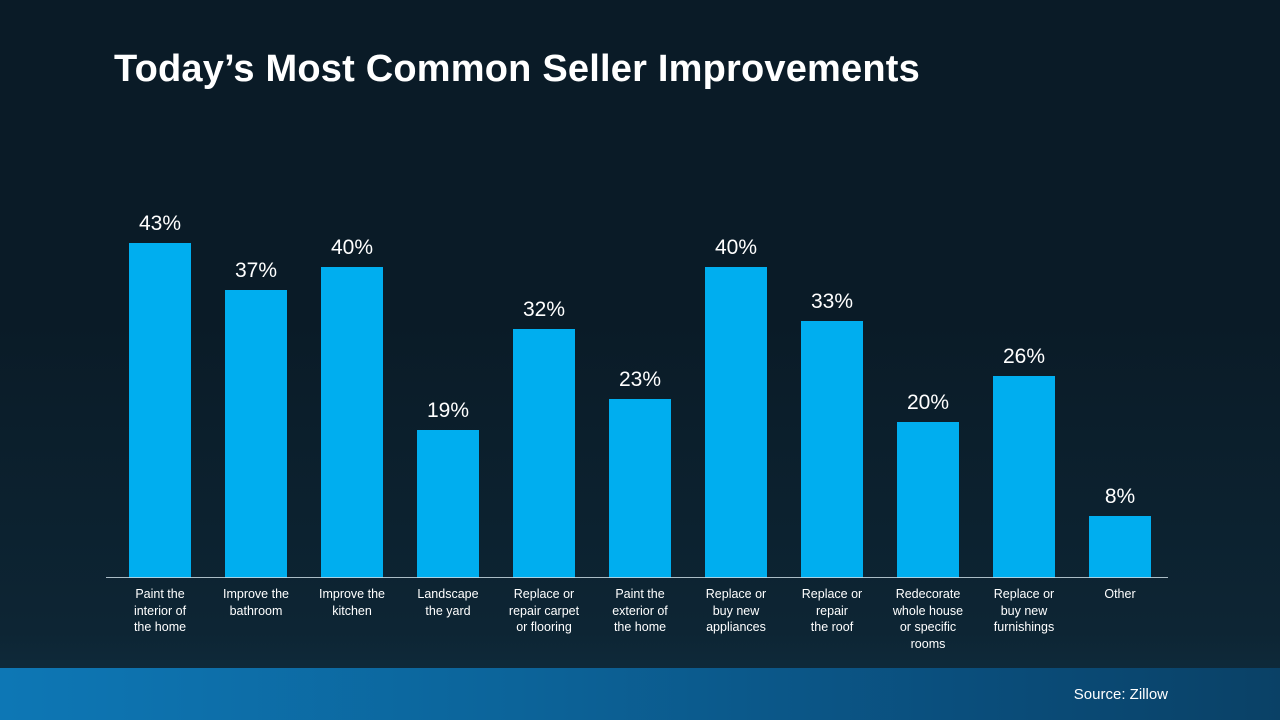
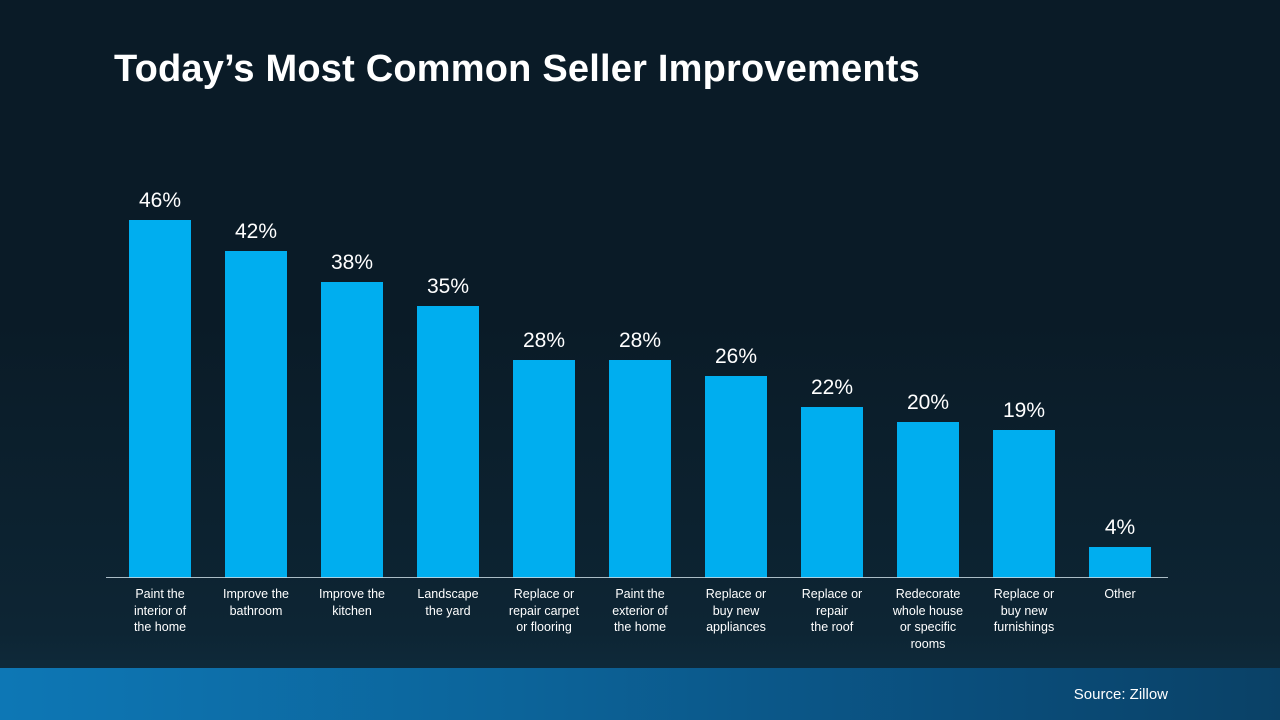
Paint the interior of the home: 43% -> 46%
Improve the bathroom: 37% -> 42%
Improve the kitchen: 40% -> 38%
Landscape the yard: 19% -> 35%
Replace or repair carpet or flooring: 32% -> 28%
Paint the exterior of the home: 23% -> 28%
Replace or buy new appliances: 40% -> 26%
Replace or repair the roof: 33% -> 22%
Replace or buy new furnishings: 26% -> 19%
Other: 8% -> 4%
